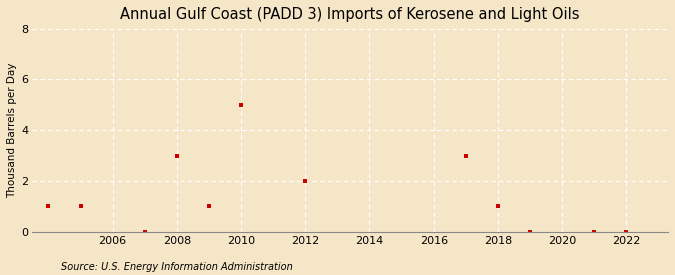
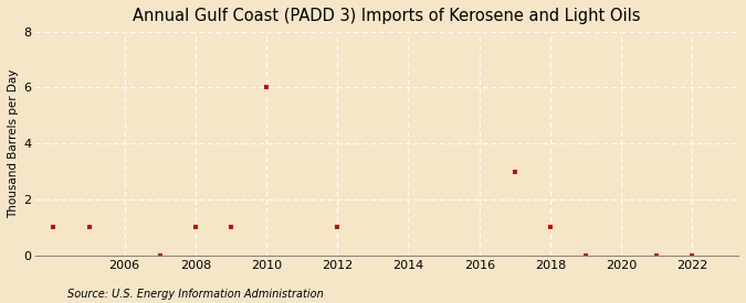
2008: 3 -> 1
2010: 5 -> 6
2012: 2 -> 1
